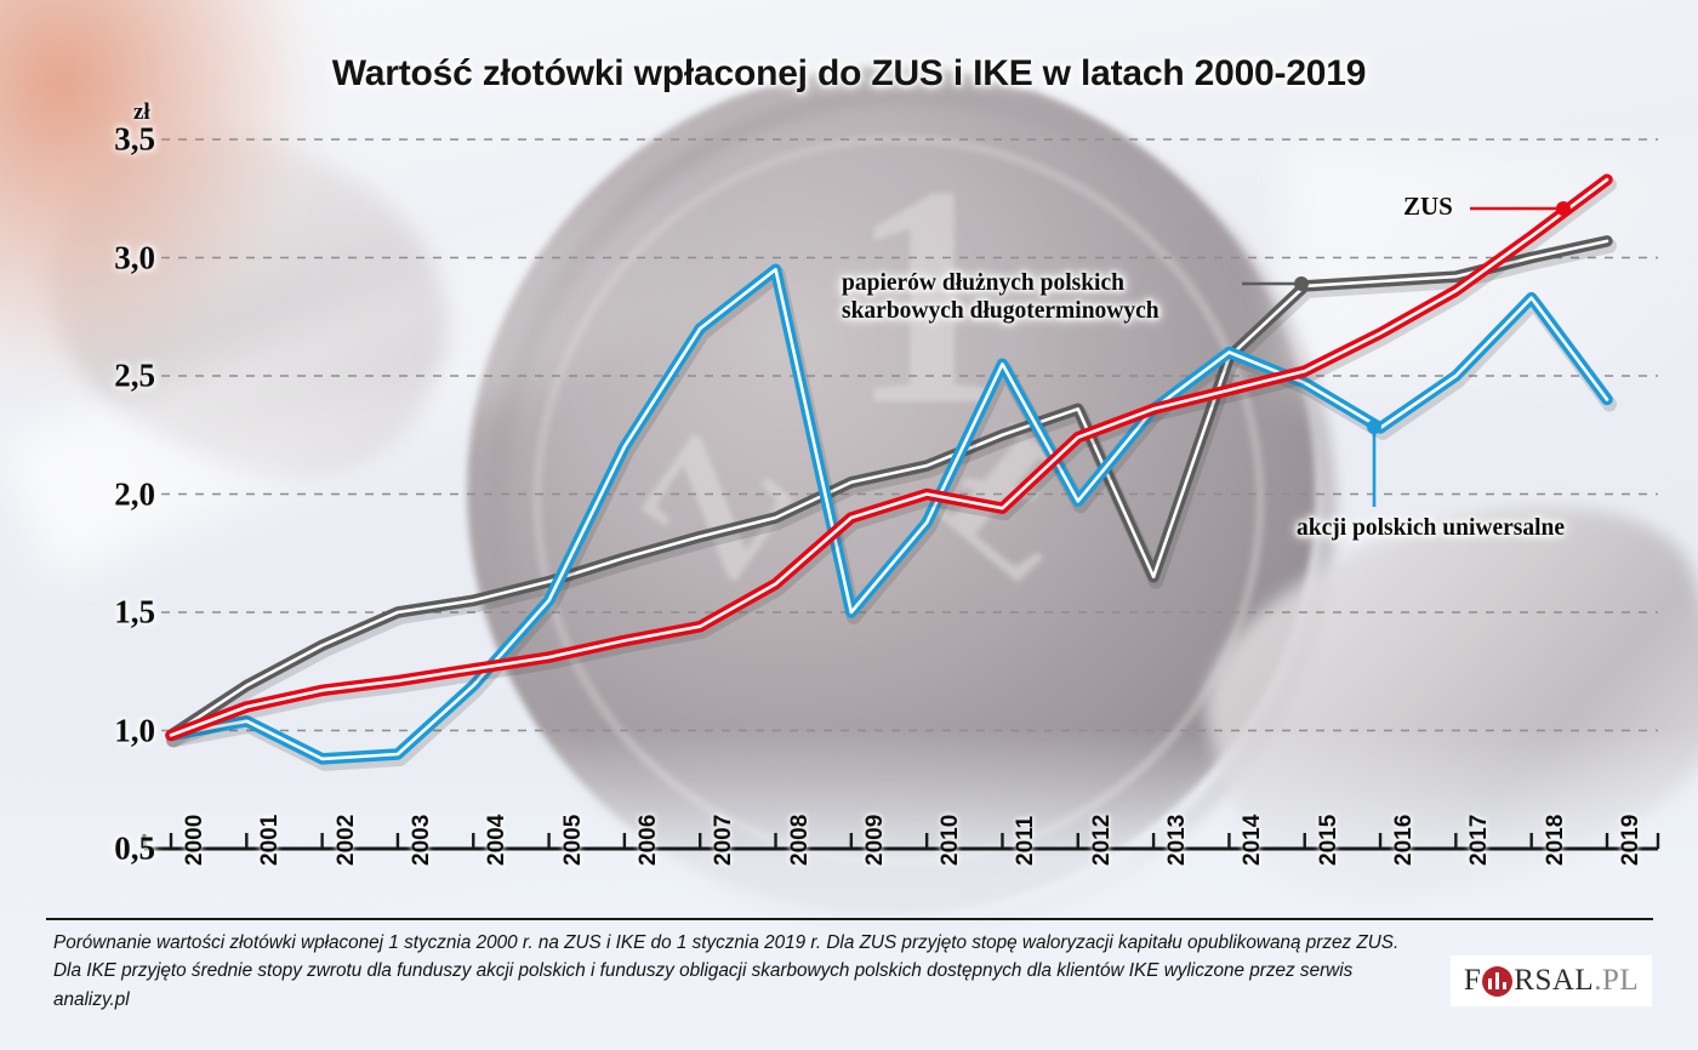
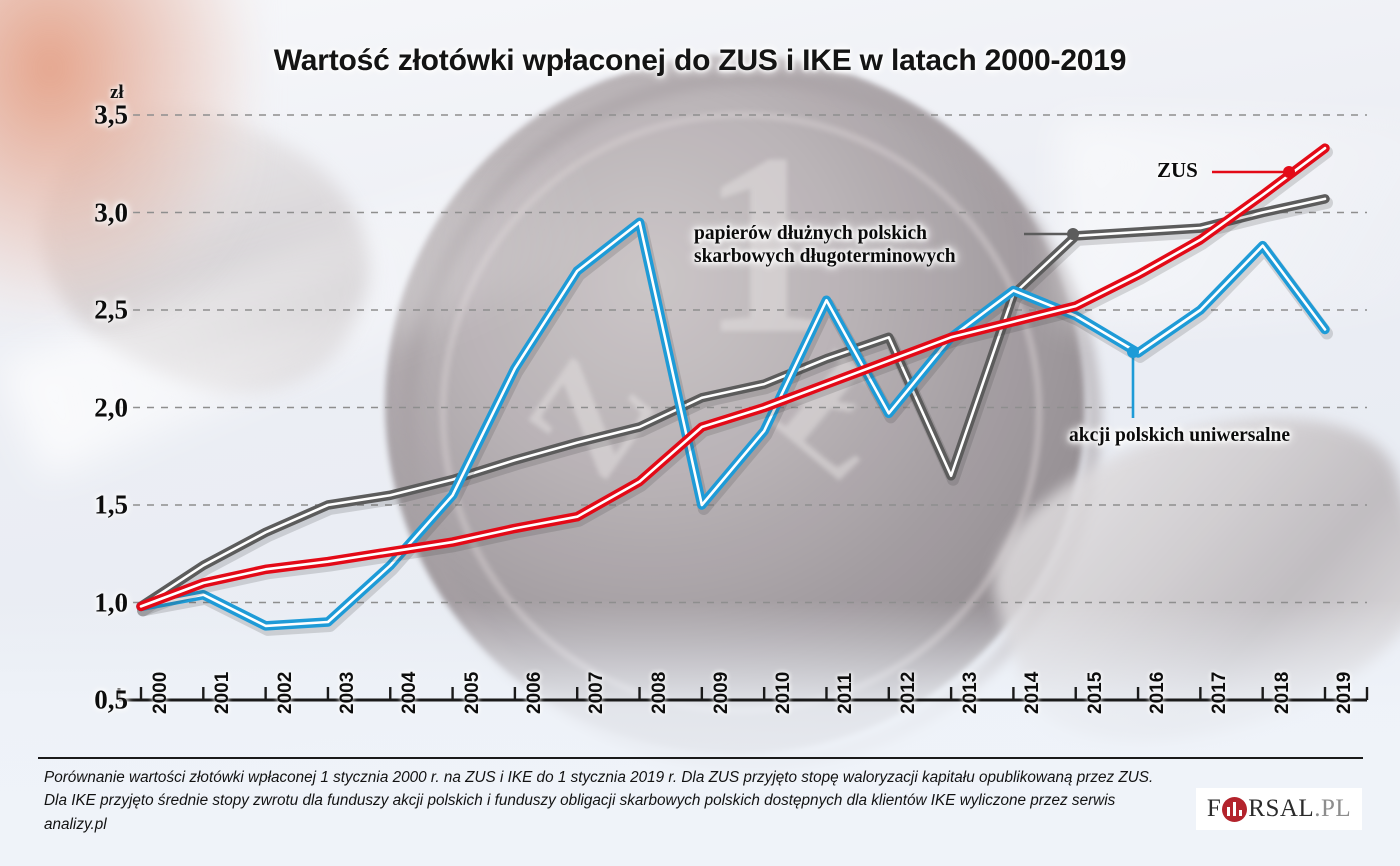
ZUS/2011: 1,94 -> 2,12
